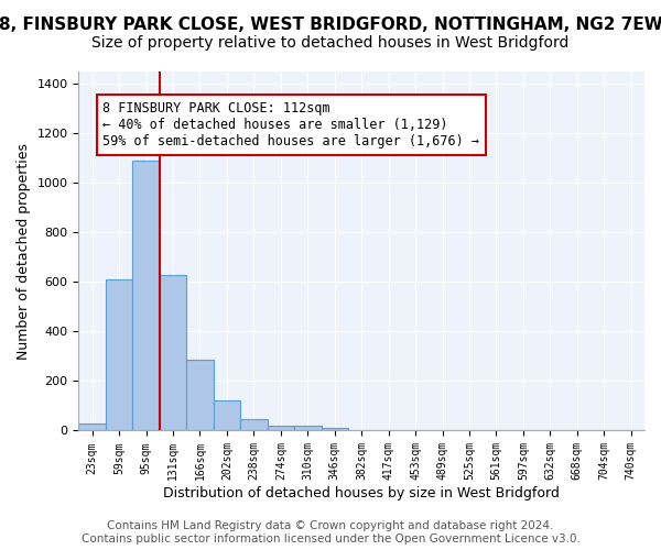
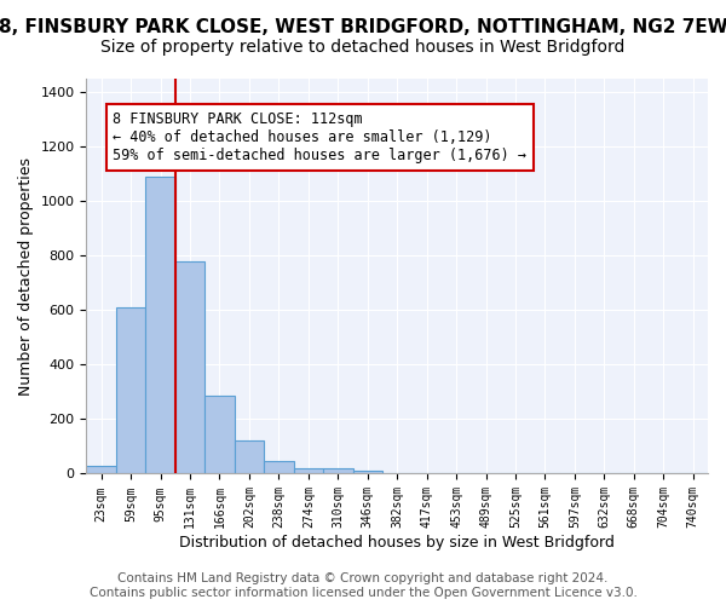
131sqm: 630 -> 780
